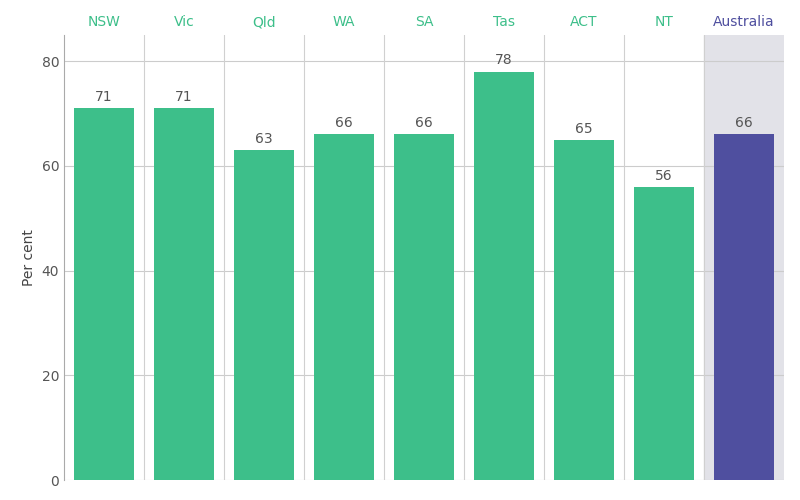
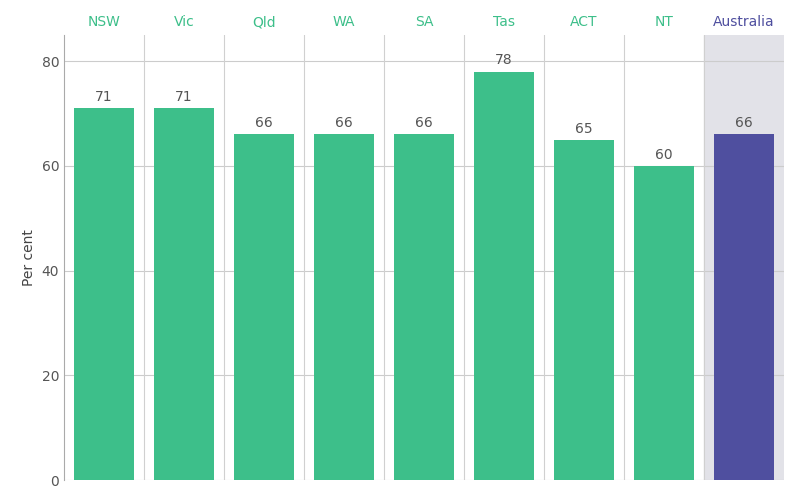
Qld: 63 -> 66
NT: 56 -> 60
